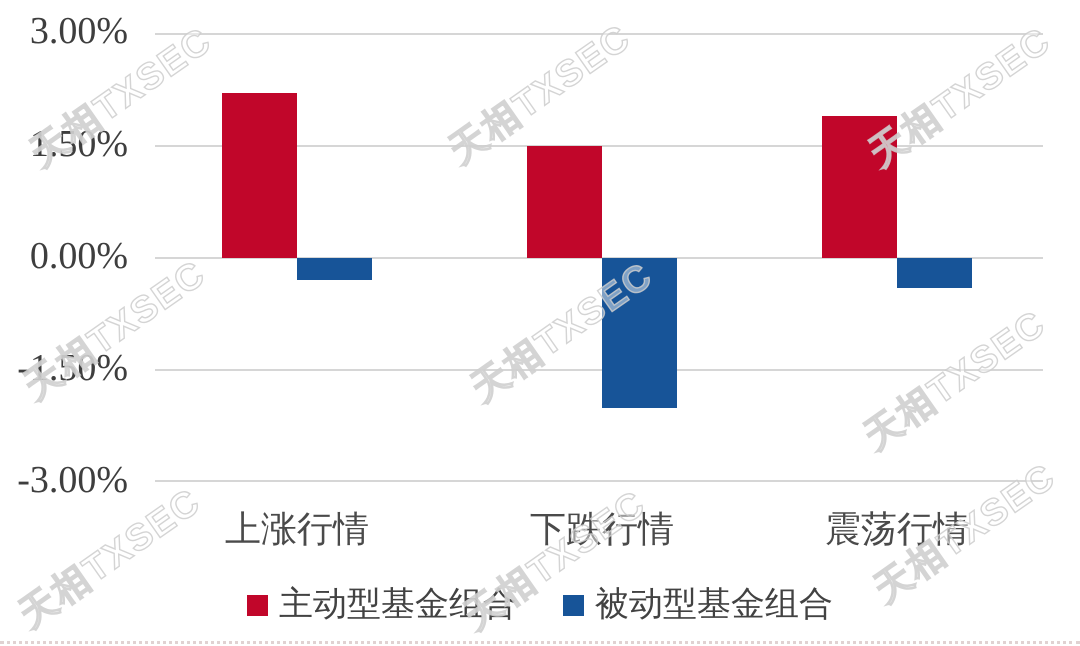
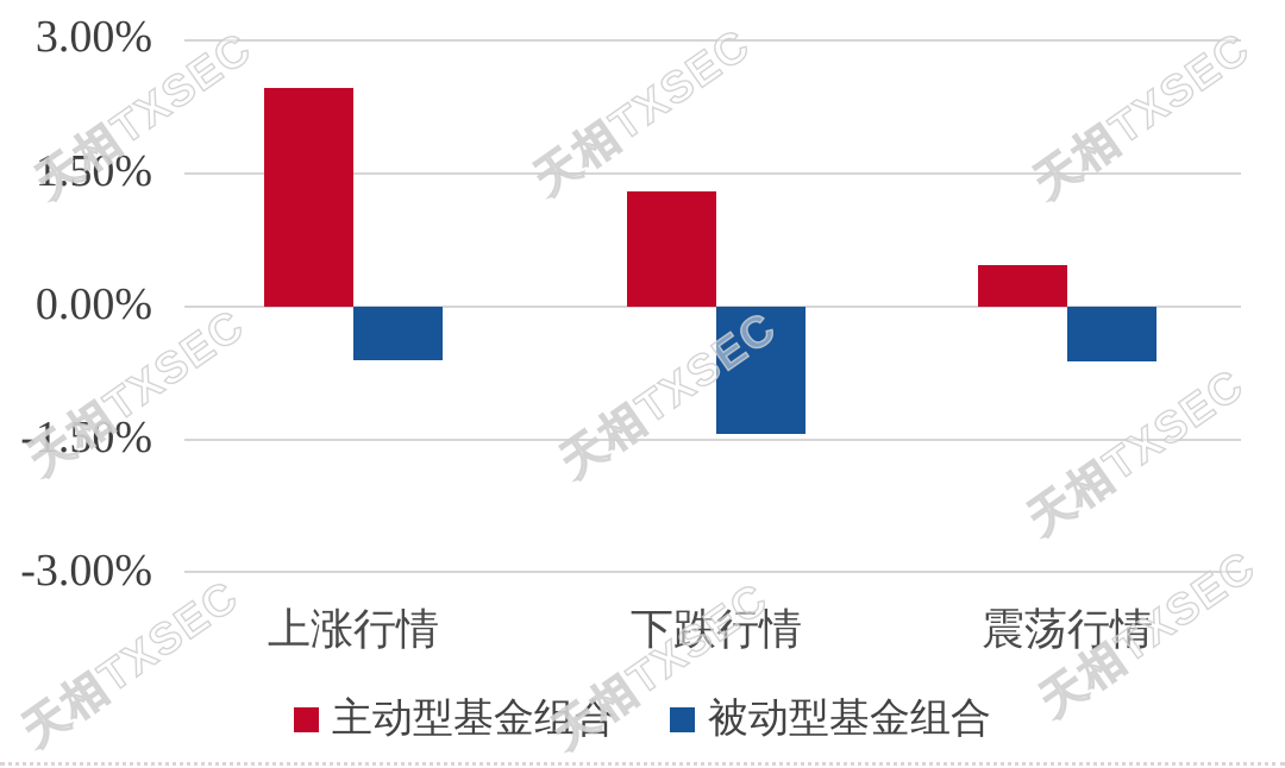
主动型基金组合/上涨行情: 2.2% -> 2.5%
被动型基金组合/上涨行情: -0.3% -> -0.6%
主动型基金组合/下跌行情: 1.5% -> 1.3%
被动型基金组合/下跌行情: -2.0% -> -1.4%
主动型基金组合/震荡行情: 1.9% -> 0.5%
被动型基金组合/震荡行情: -0.4% -> -0.6%
